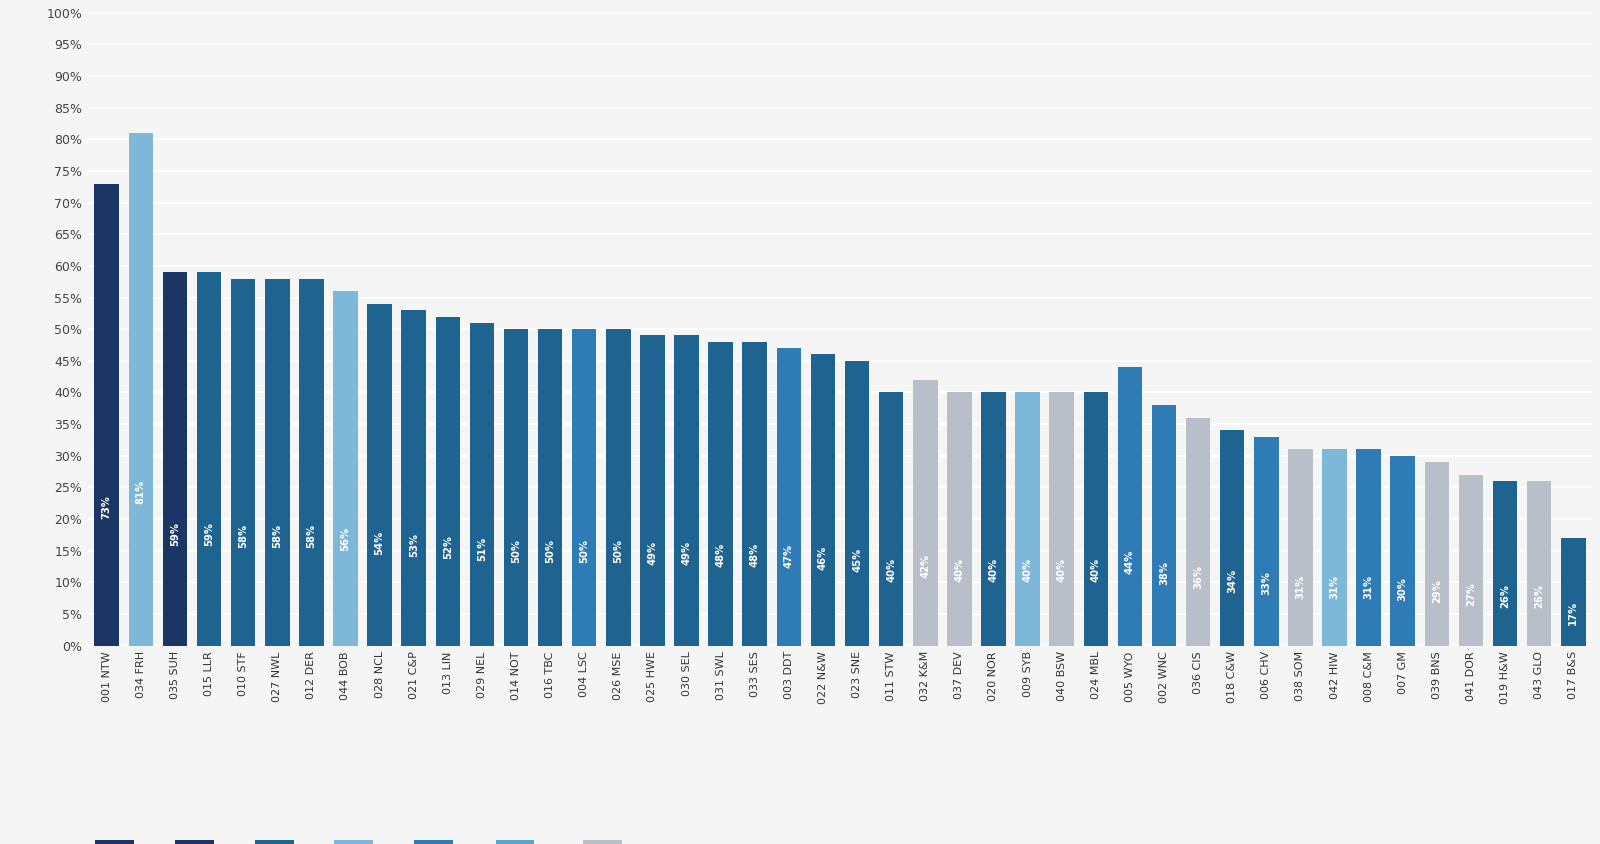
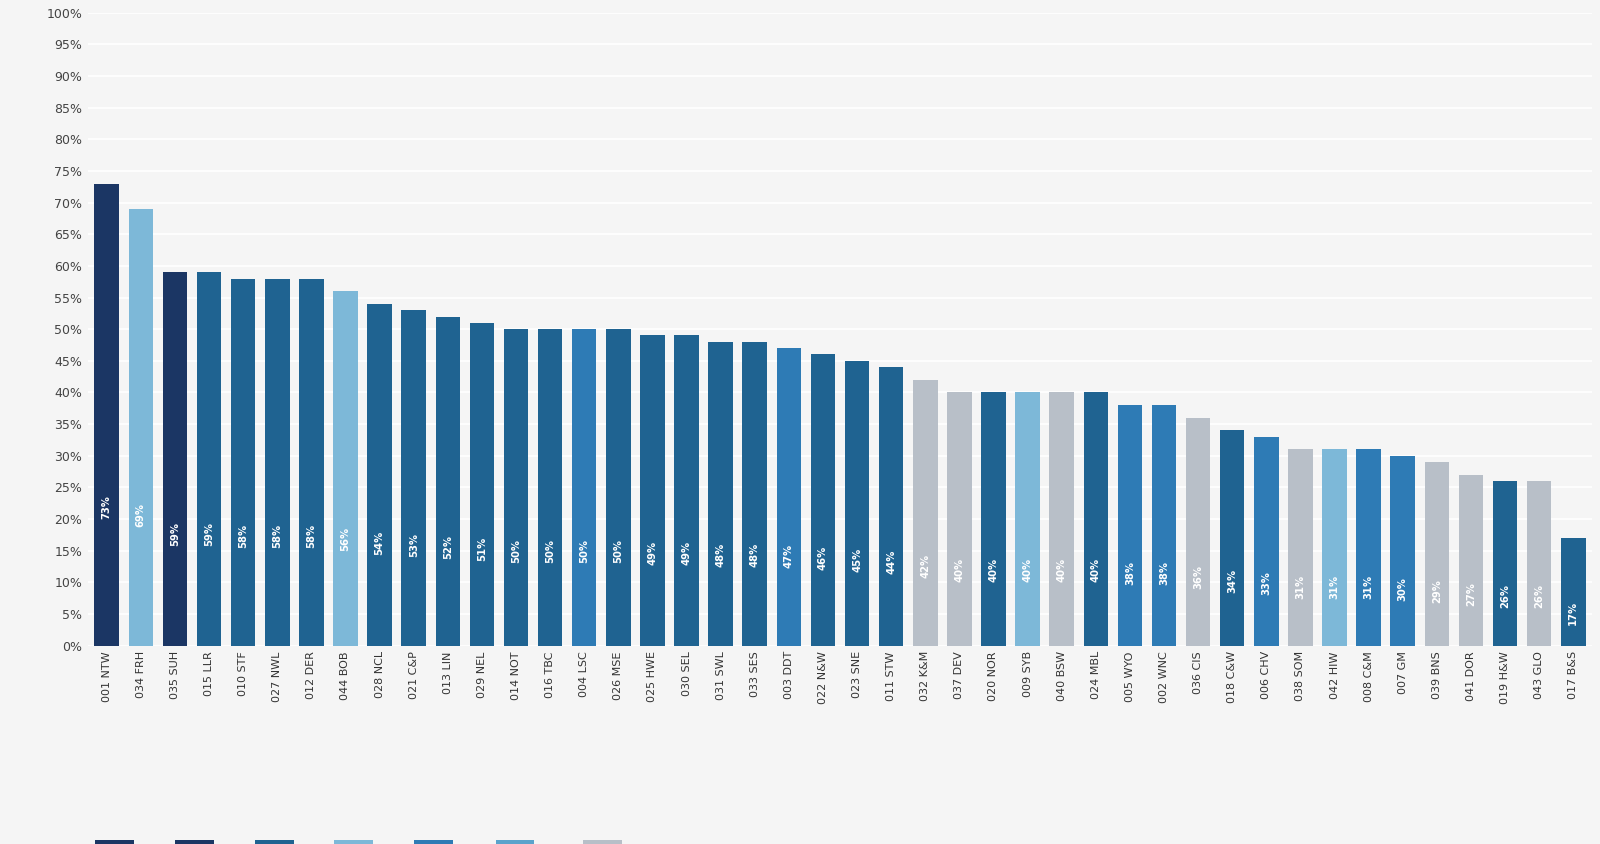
034 FRH: 81% -> 69%
011 STW: 40% -> 44%
005 WYO: 44% -> 38%
